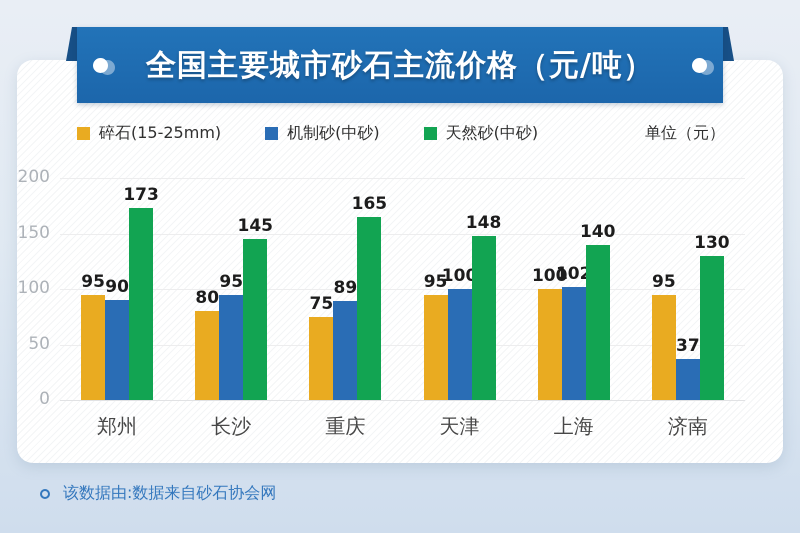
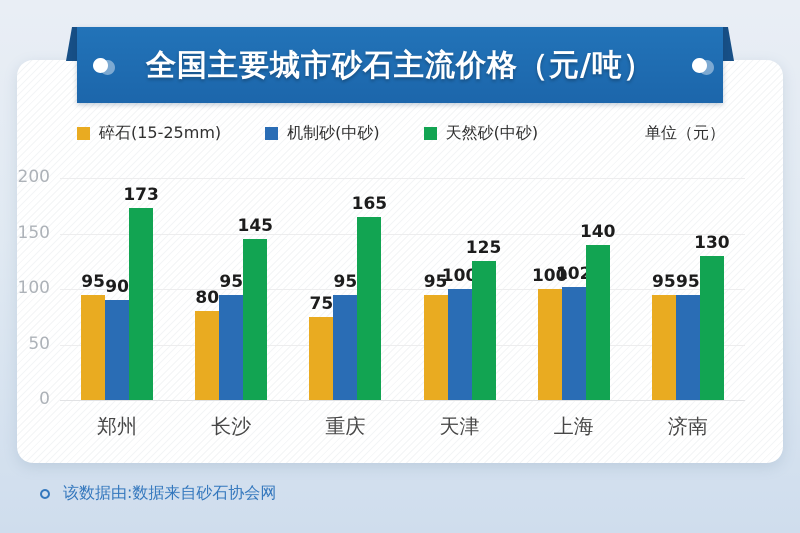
机制砂(中砂)/重庆: 89 -> 95
天然砂(中砂)/天津: 148 -> 125
机制砂(中砂)/济南: 37 -> 95
